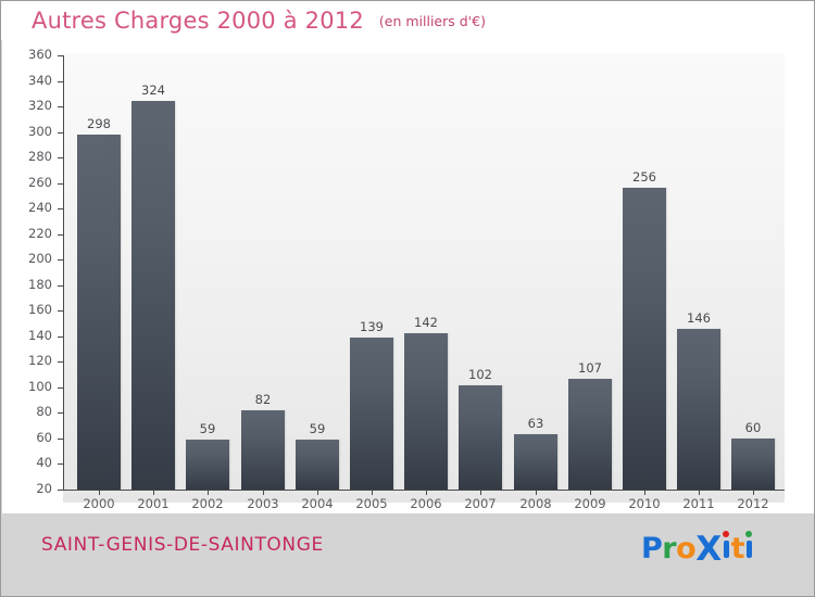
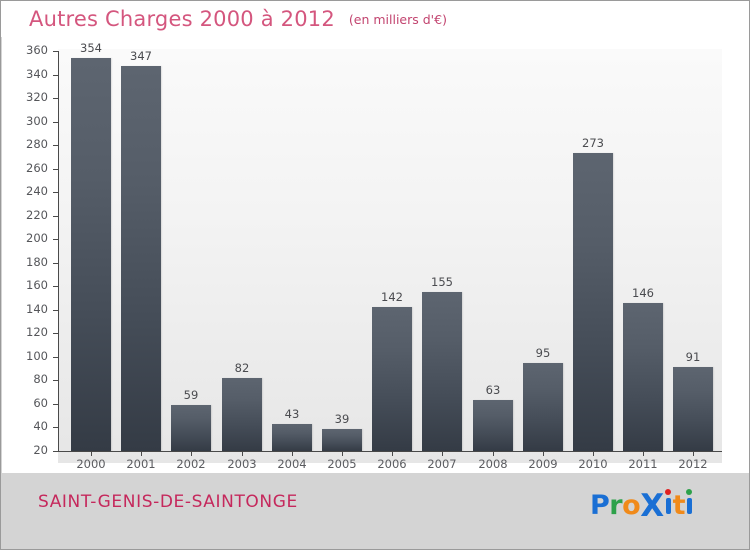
2000: 298 -> 354
2001: 324 -> 347
2004: 59 -> 43
2005: 139 -> 39
2007: 102 -> 155
2009: 107 -> 95
2010: 256 -> 273
2012: 60 -> 91
